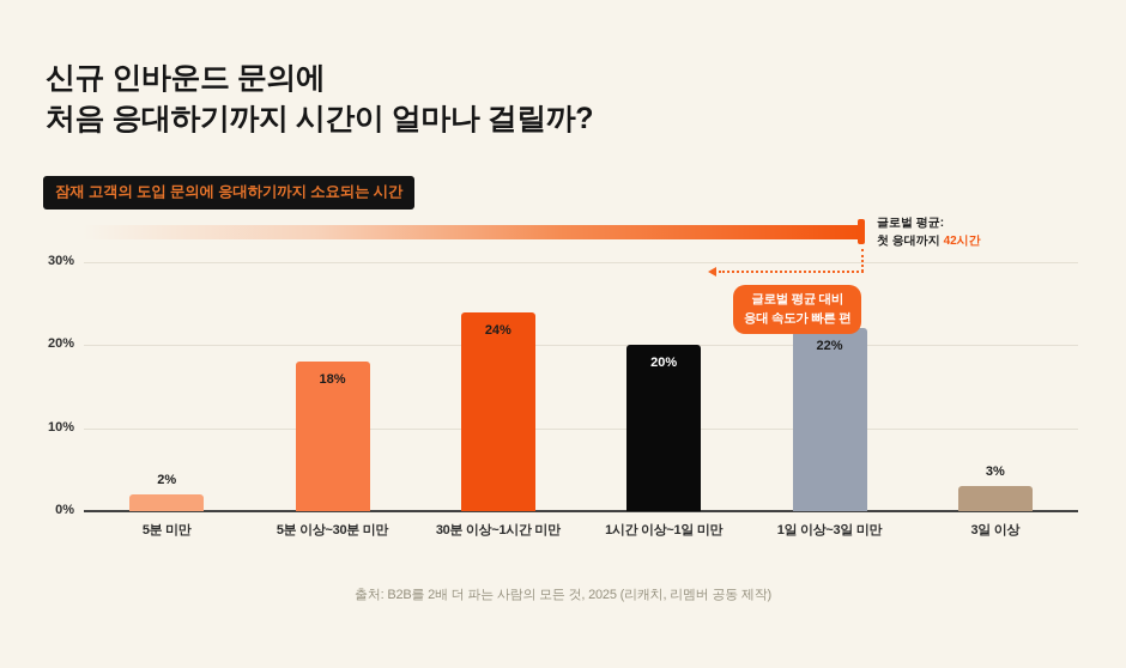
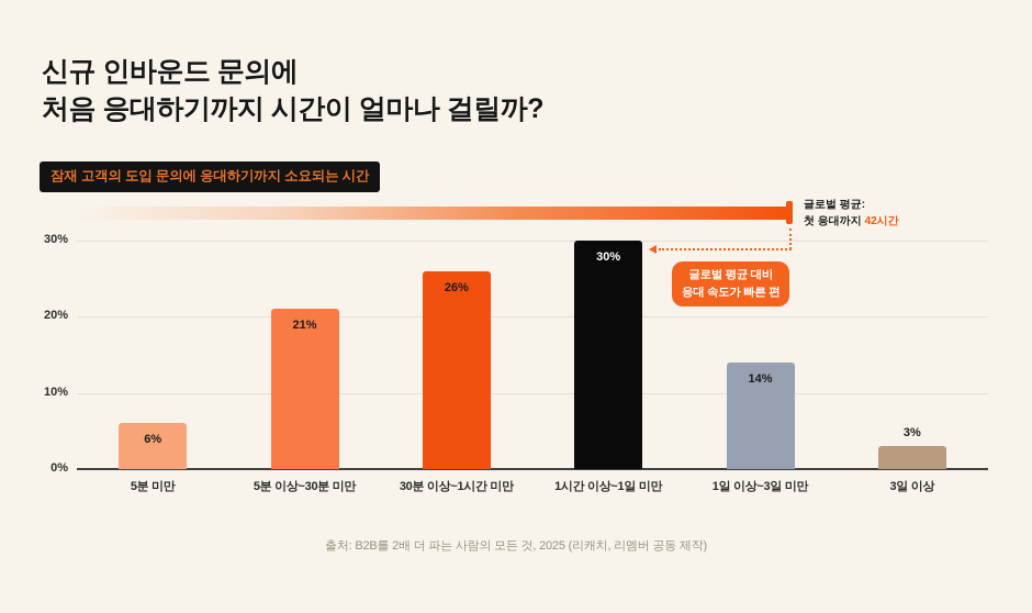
5분 미만: 2% -> 6%
5분 이상~30분 미만: 18% -> 21%
30분 이상~1시간 미만: 24% -> 26%
1시간 이상~1일 미만: 20% -> 30%
1일 이상~3일 미만: 22% -> 14%
